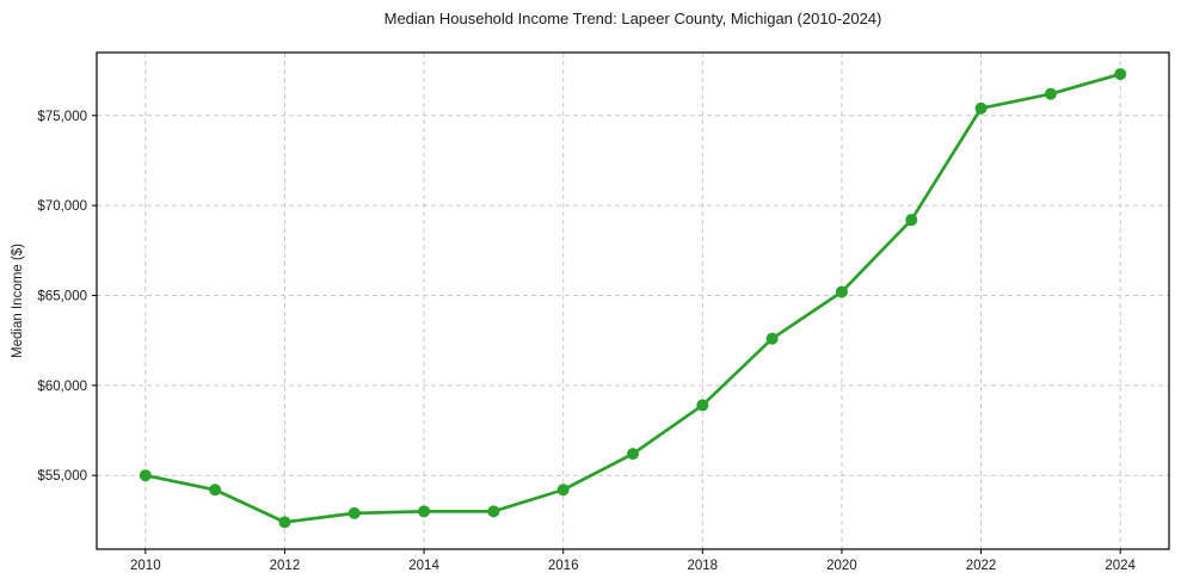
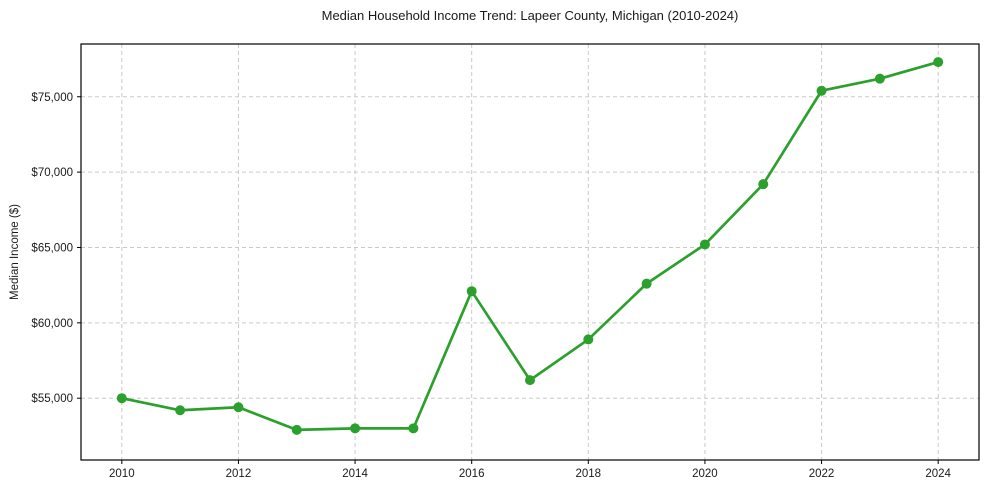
2012: $52400 -> $54400
2016: $54200 -> $62100
